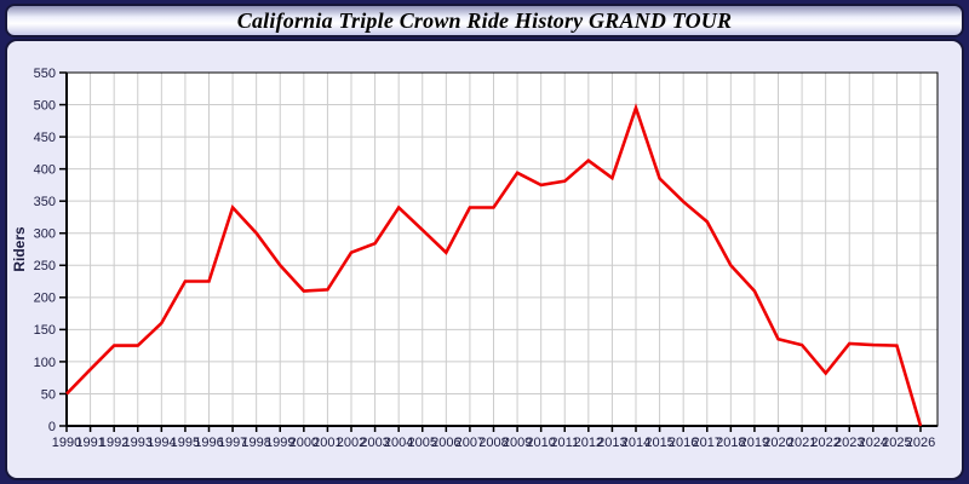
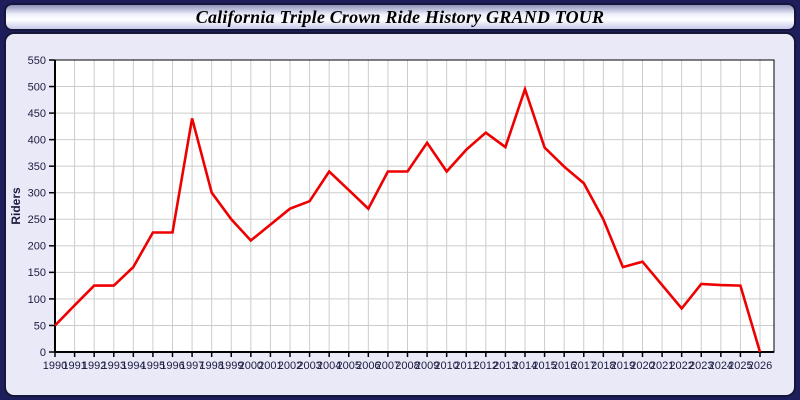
1997: 340 -> 440
2001: 210 -> 240
2010: 380 -> 340
2019: 210 -> 160
2020: 140 -> 170
